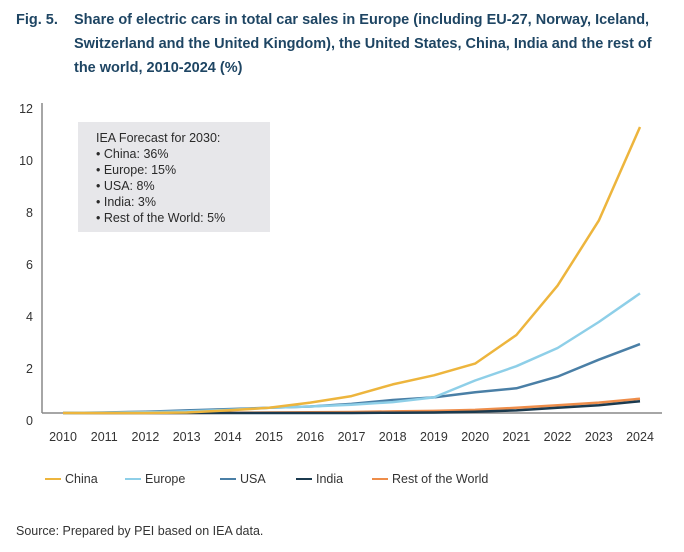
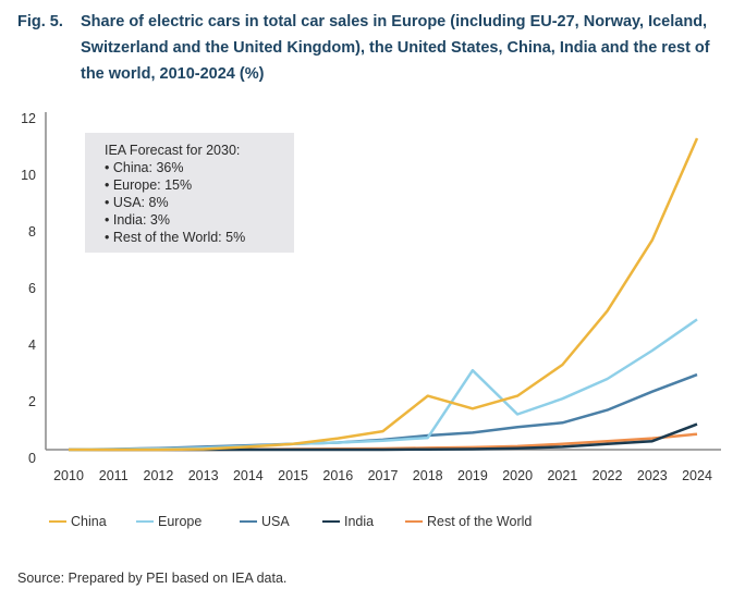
China/2018: 1.1 -> 1.9
Europe/2019: 0.6 -> 2.8
India/2024: 0.5 -> 0.9
